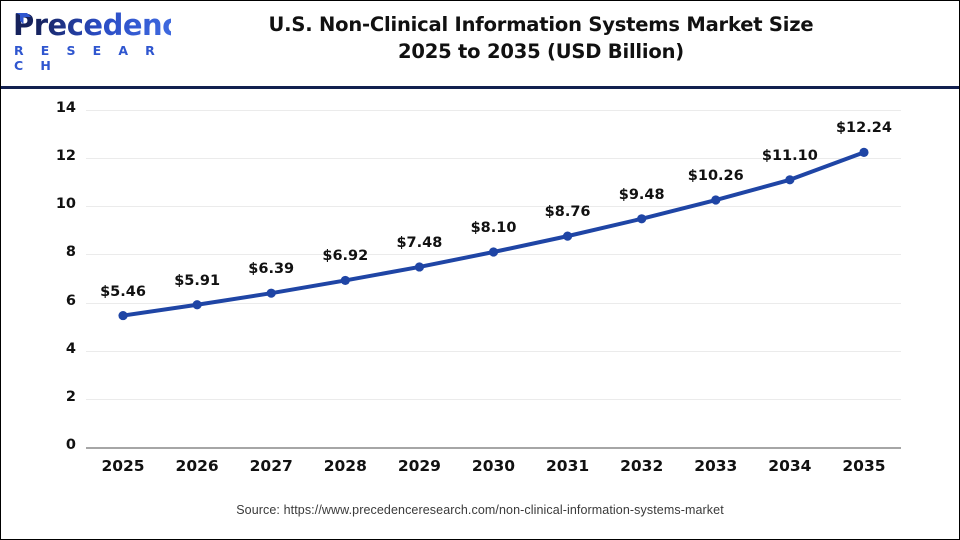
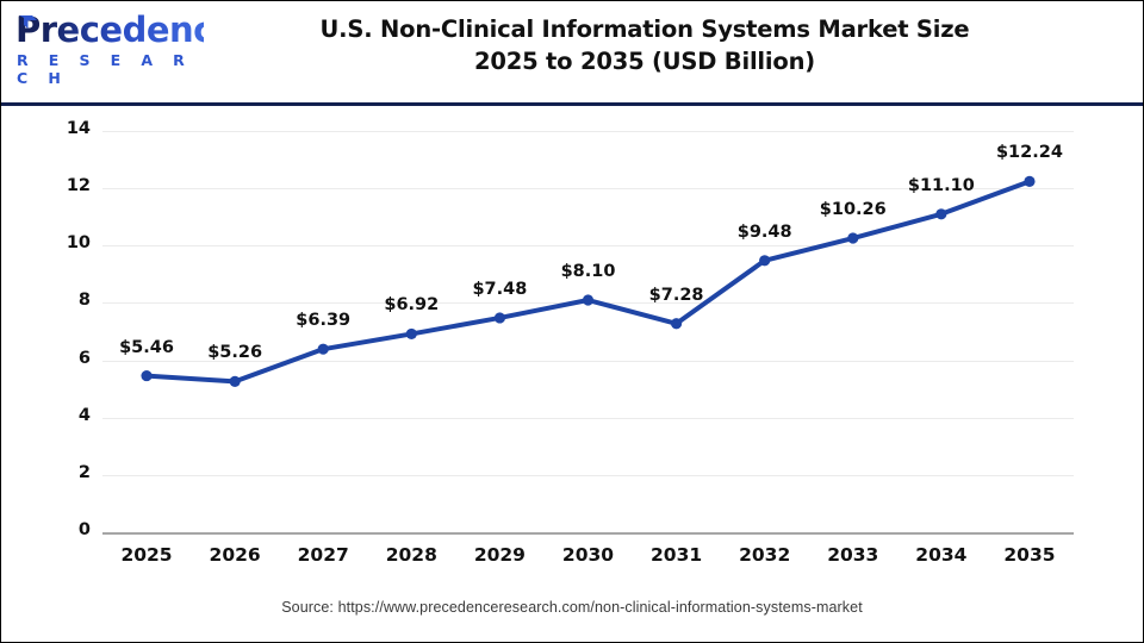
2026: $5.91 -> $5.26
2031: $8.76 -> $7.28
